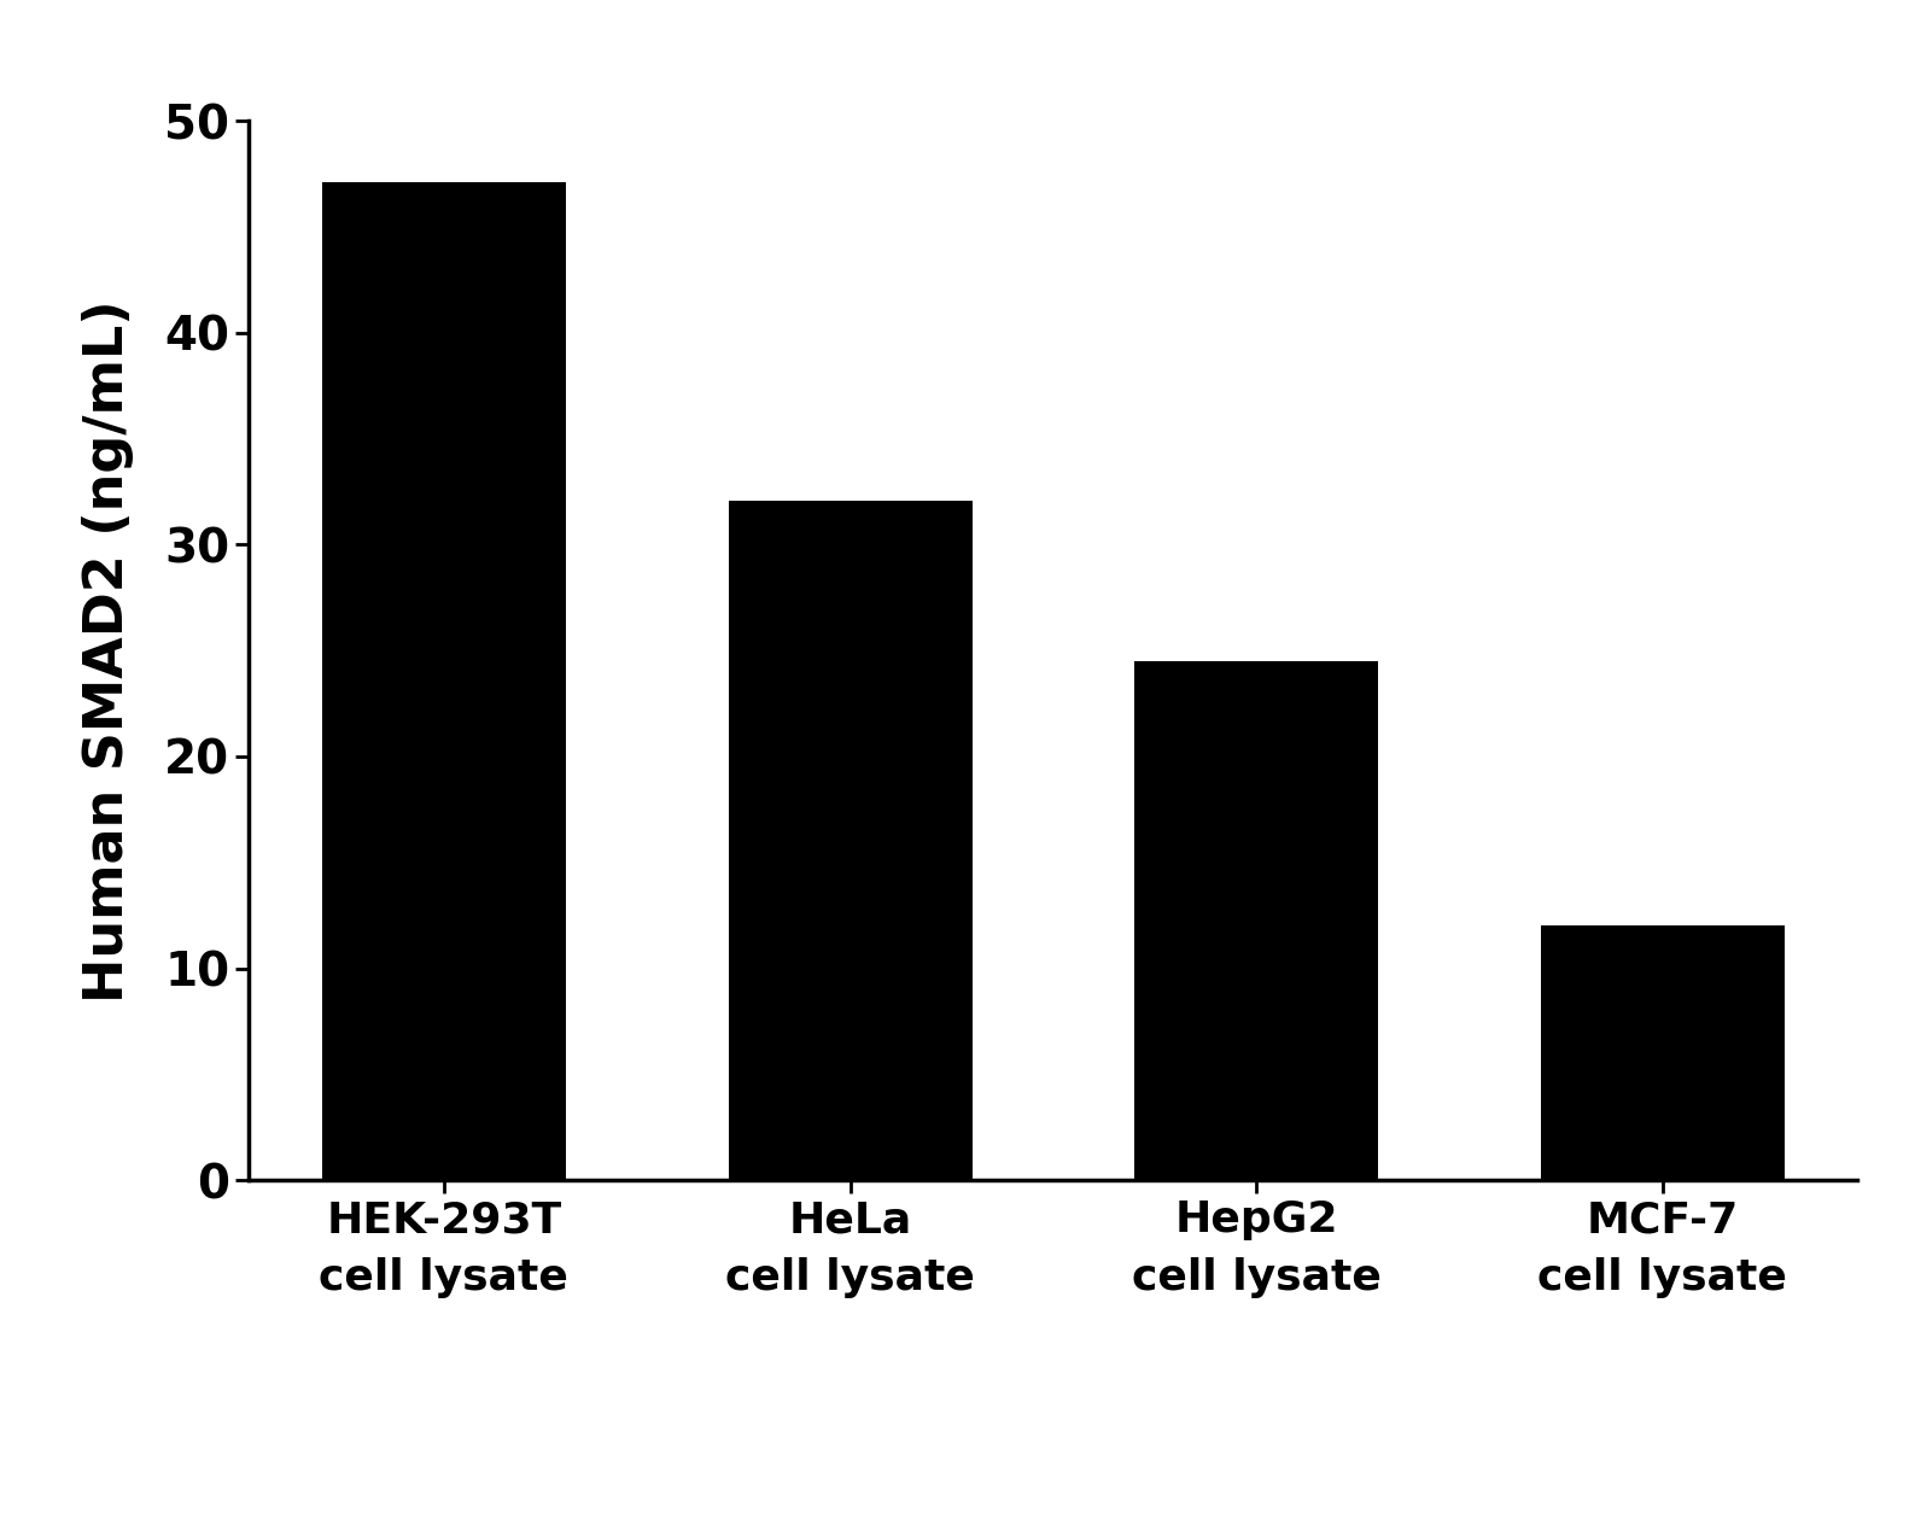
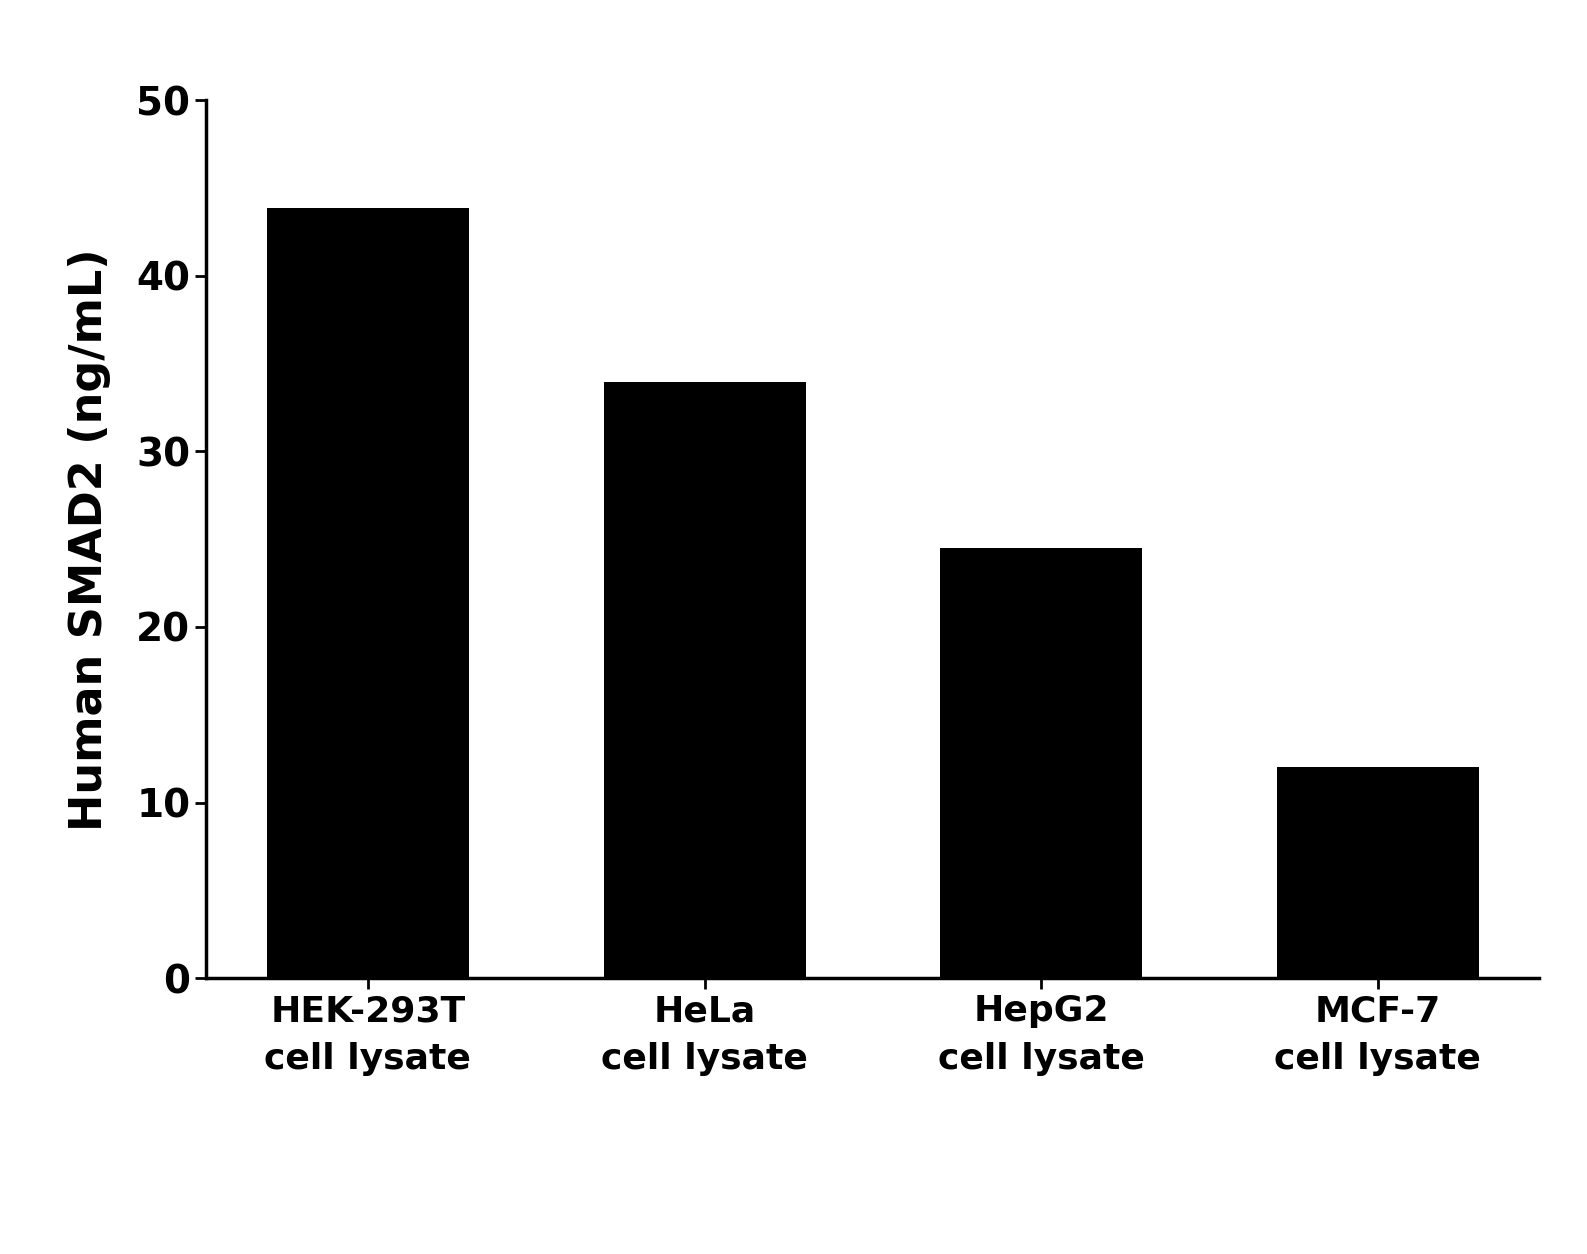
HEK-293T cell lysate: 47.1 -> 43.9
HeLa cell lysate: 32.1 -> 34.0
